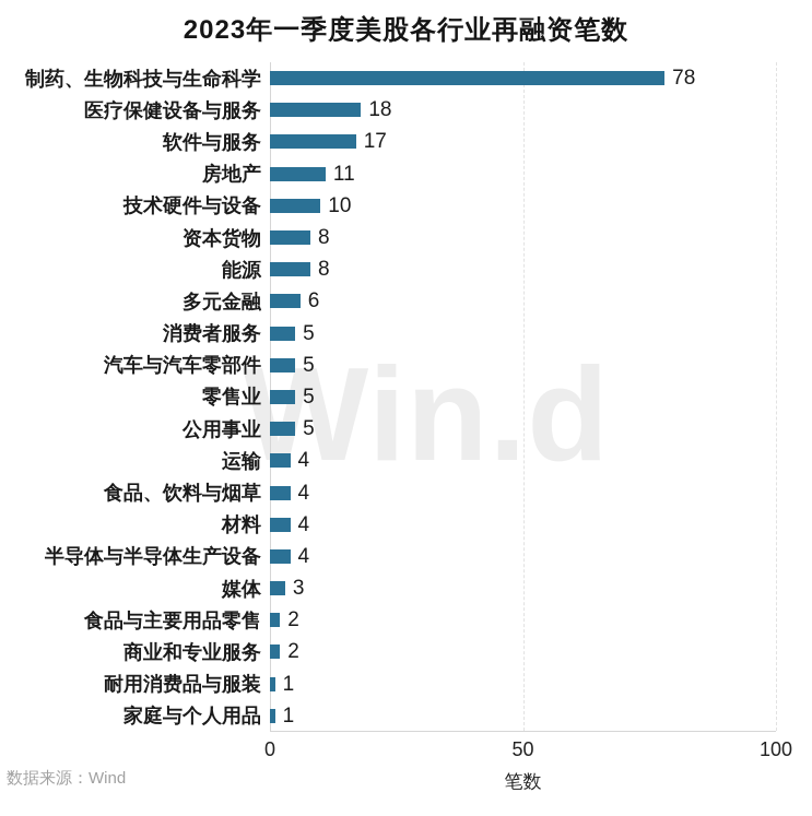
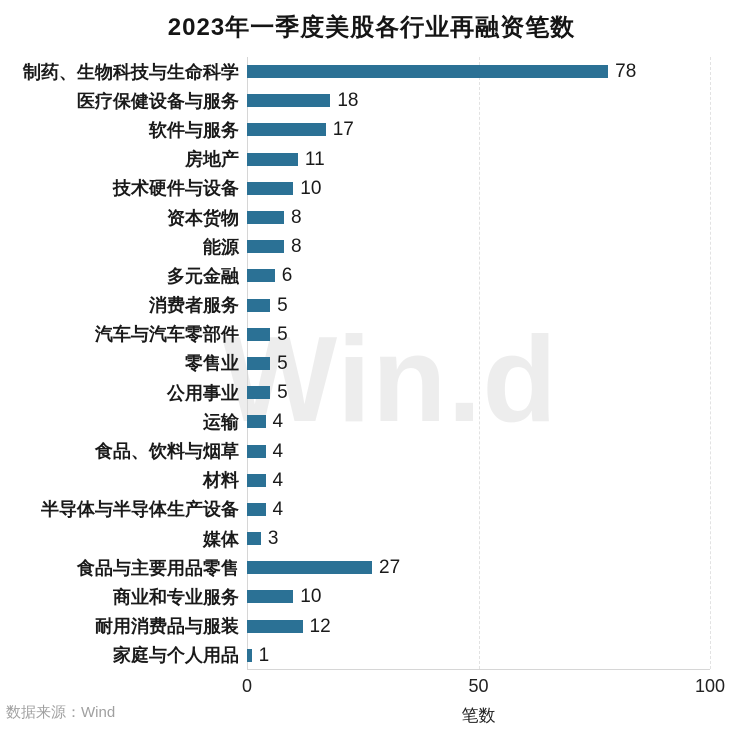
食品与主要用品零售: 2 -> 27
商业和专业服务: 2 -> 10
耐用消费品与服装: 1 -> 12
